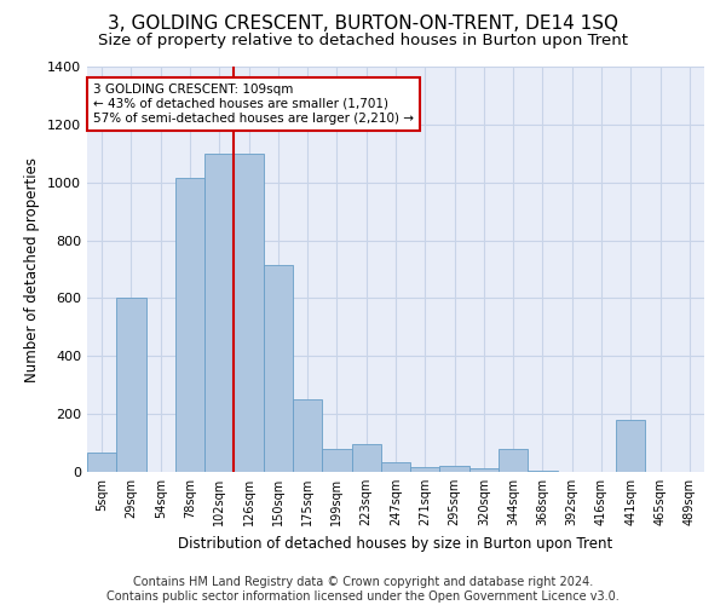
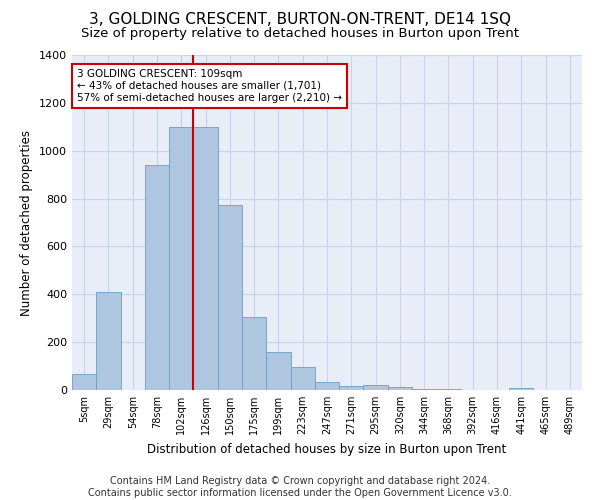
29sqm: 600 -> 410
78sqm: 1015 -> 940
150sqm: 715 -> 775
175sqm: 250 -> 305
199sqm: 80 -> 160
344sqm: 80 -> 5
441sqm: 180 -> 10
